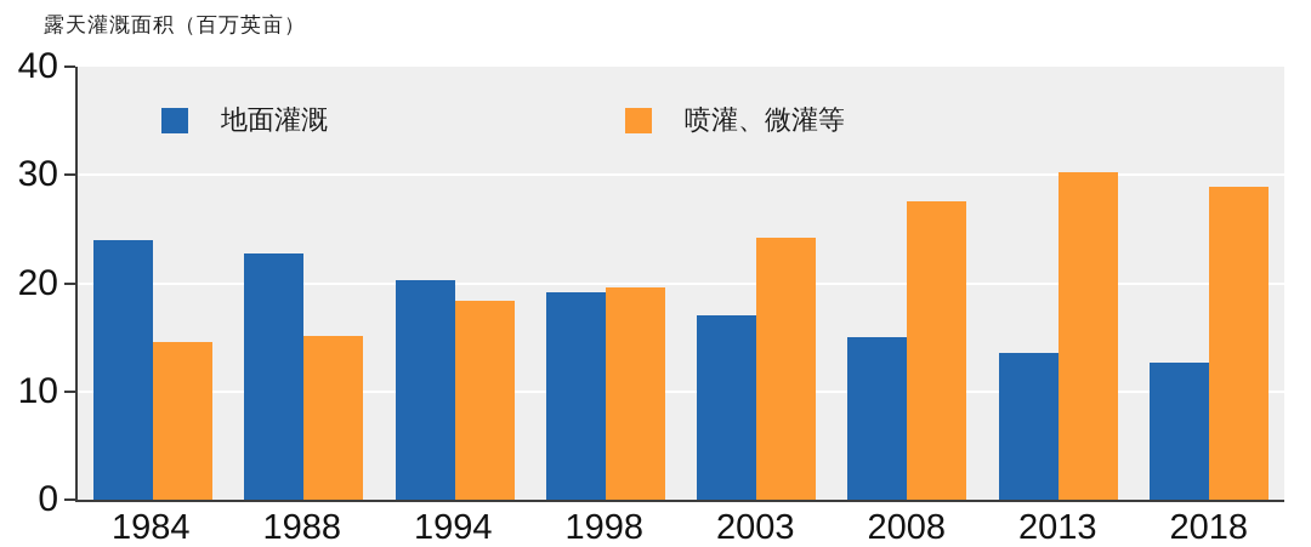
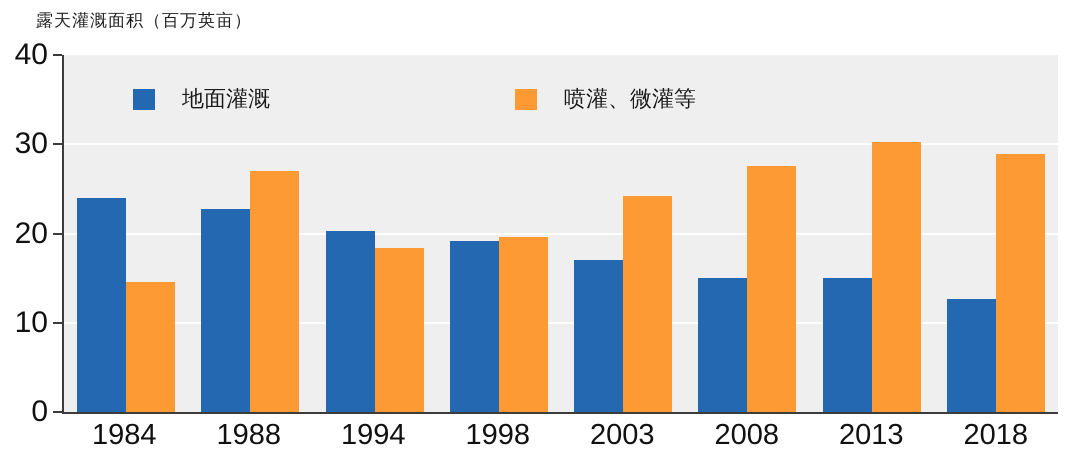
喷灌、微灌等/1988: 15 -> 27
地面灌溉/2013: 14 -> 15
